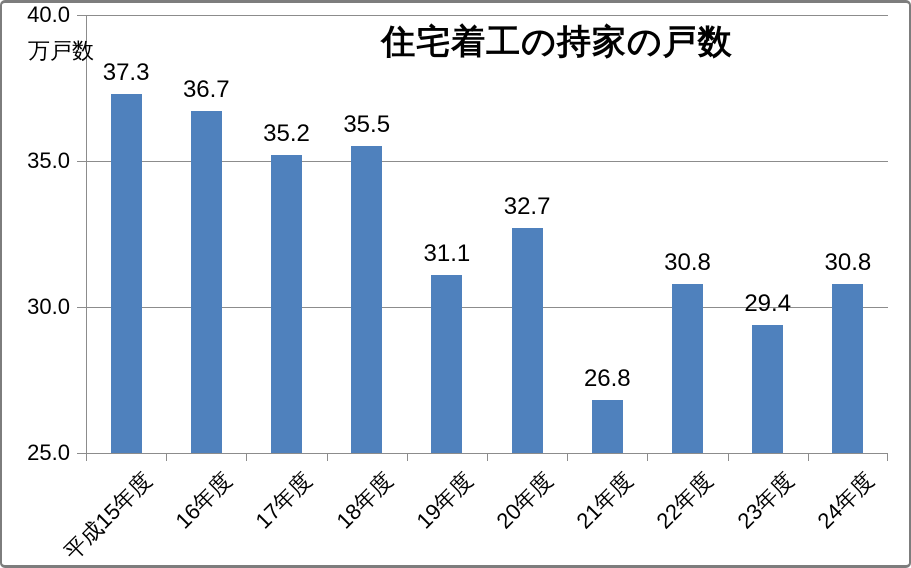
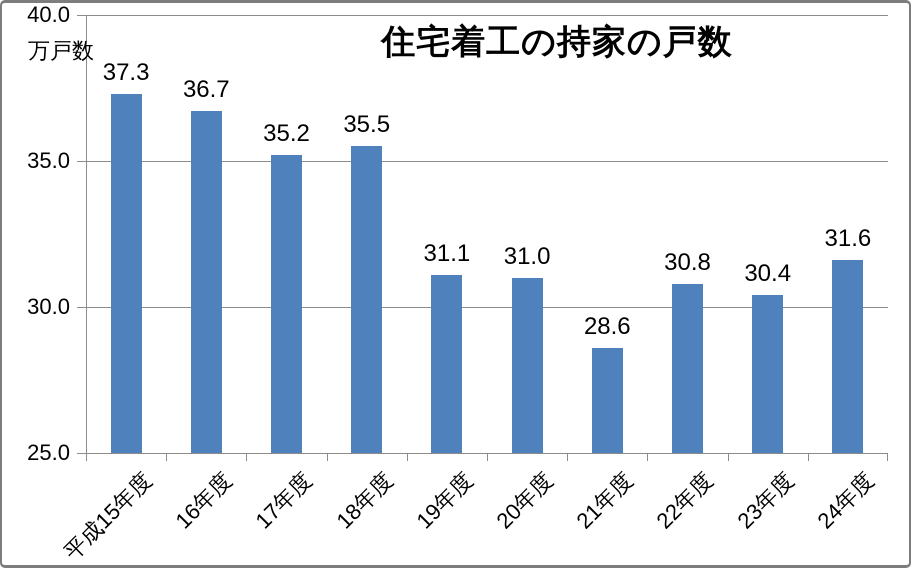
20年度: 32.7 -> 31.0
21年度: 26.8 -> 28.6
23年度: 29.4 -> 30.4
24年度: 30.8 -> 31.6
